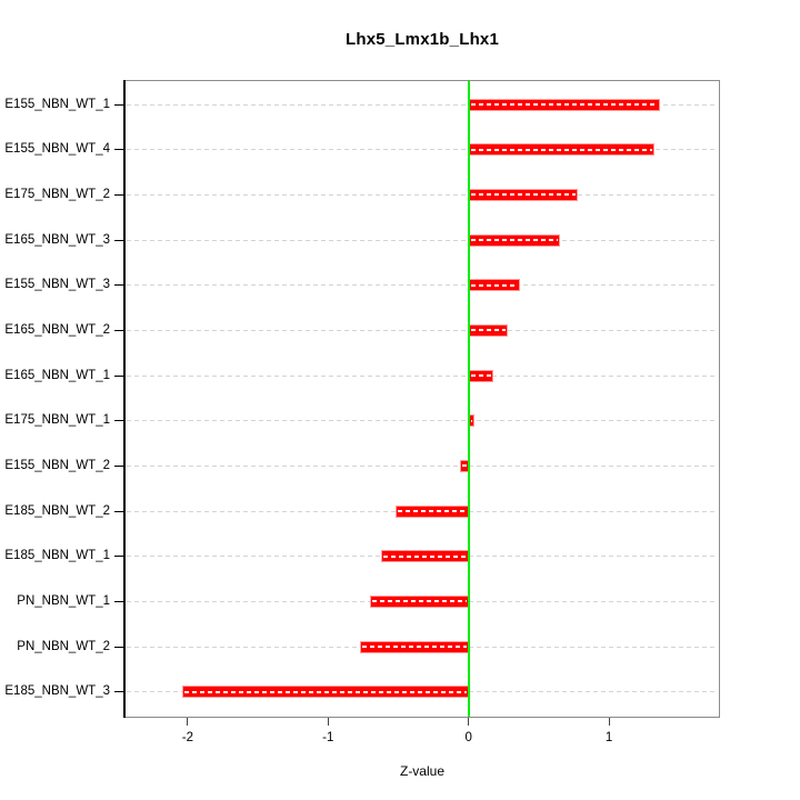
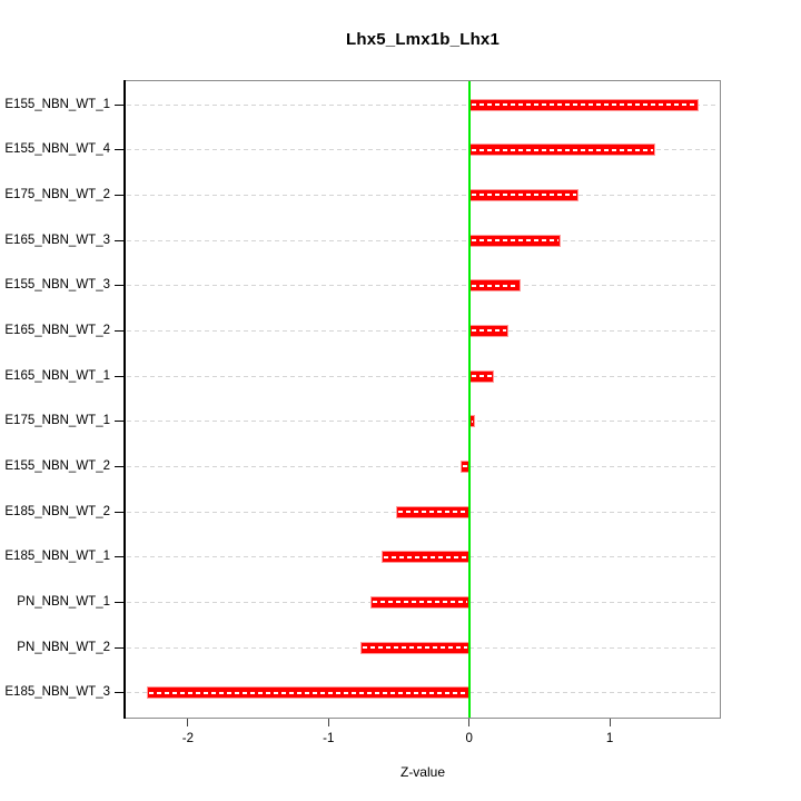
E155_NBN_WT_1: 1.36 -> 1.63
E185_NBN_WT_3: -2.04 -> -2.29
